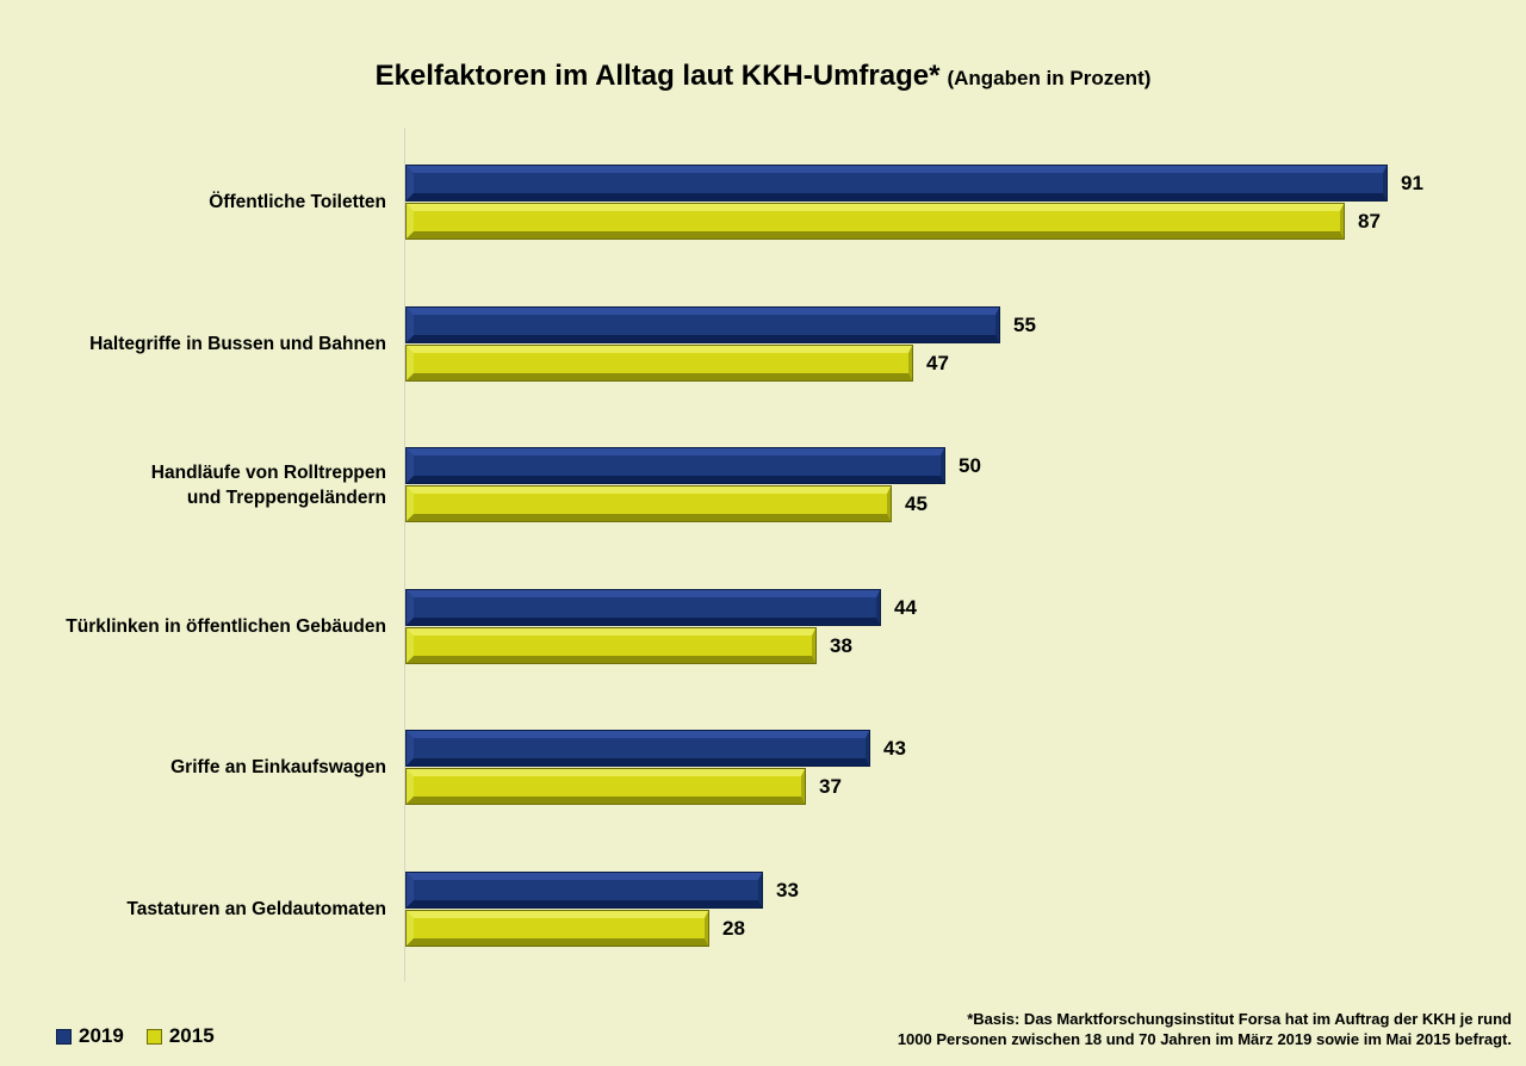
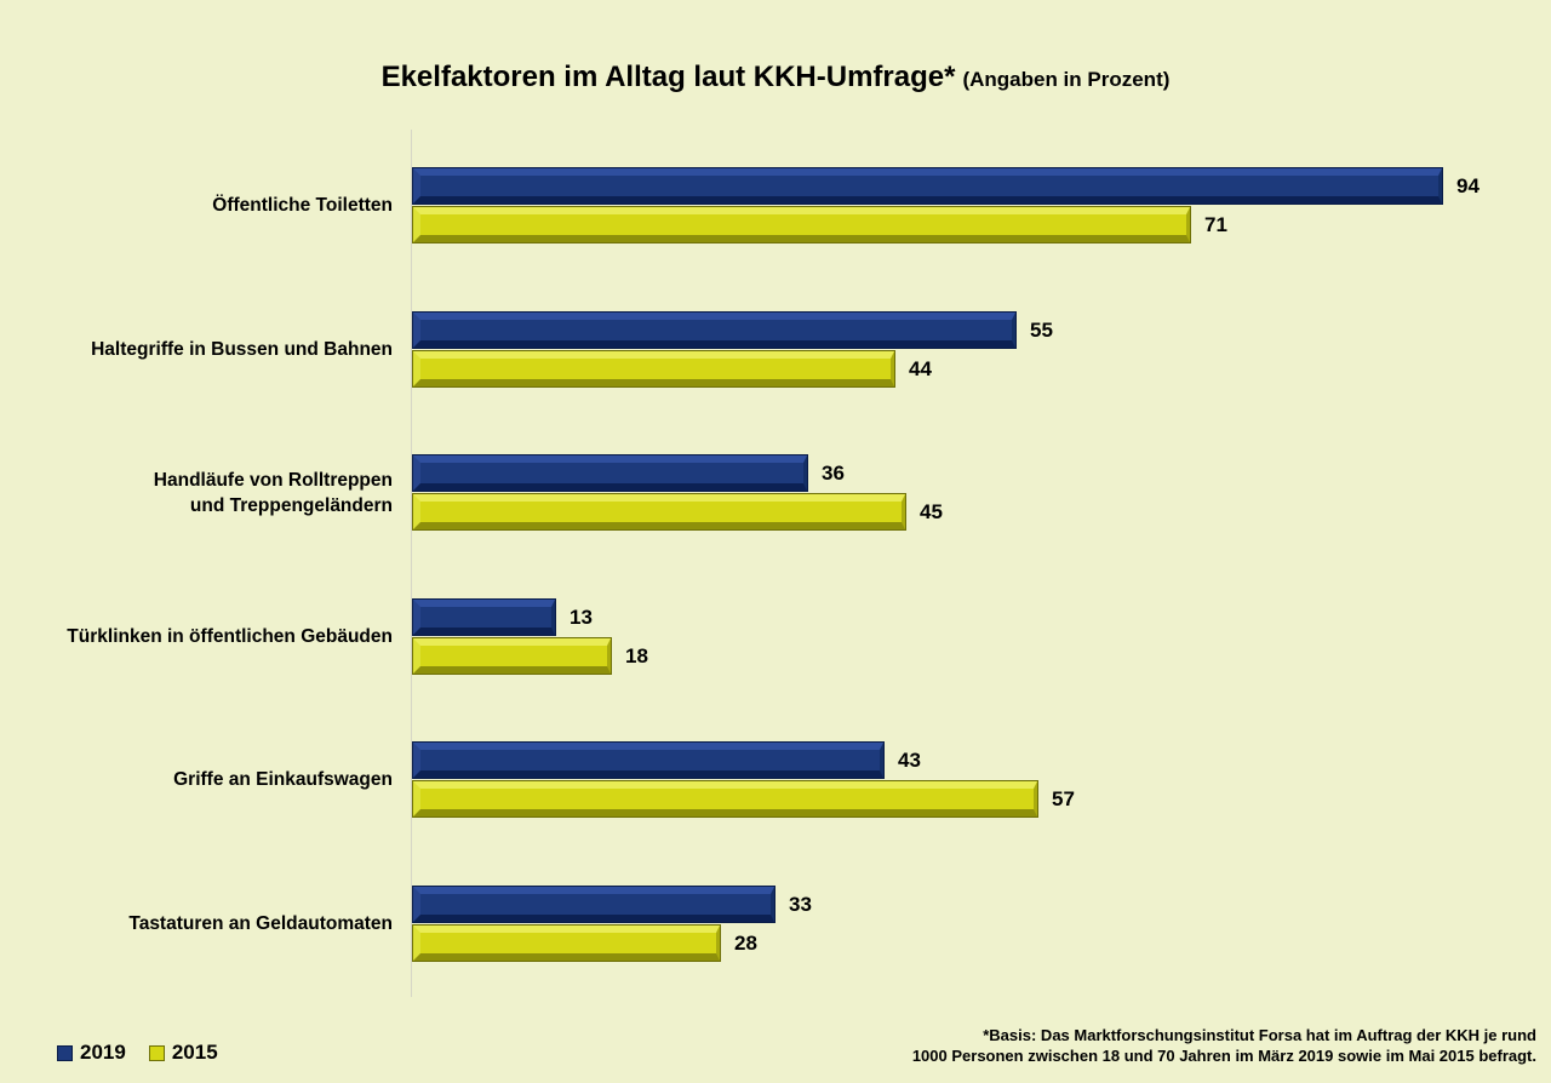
2019/Öffentliche Toiletten: 91 -> 94
2015/Öffentliche Toiletten: 87 -> 71
2015/Haltegriffe in Bussen und Bahnen: 47 -> 44
2019/Handläufe von Rolltreppen und Treppengeländern: 50 -> 36
2019/Türklinken in öffentlichen Gebäuden: 44 -> 13
2015/Türklinken in öffentlichen Gebäuden: 38 -> 18
2015/Griffe an Einkaufswagen: 37 -> 57
